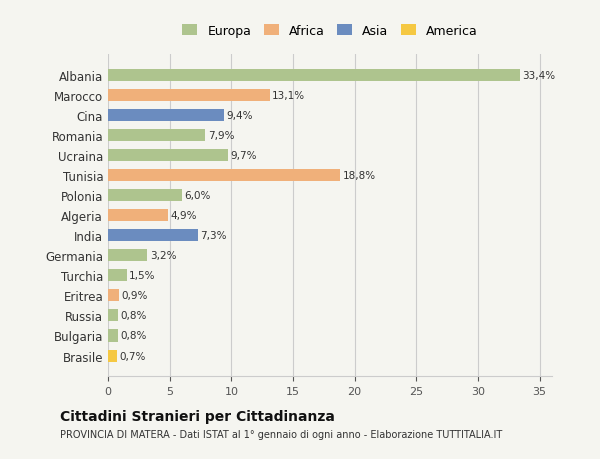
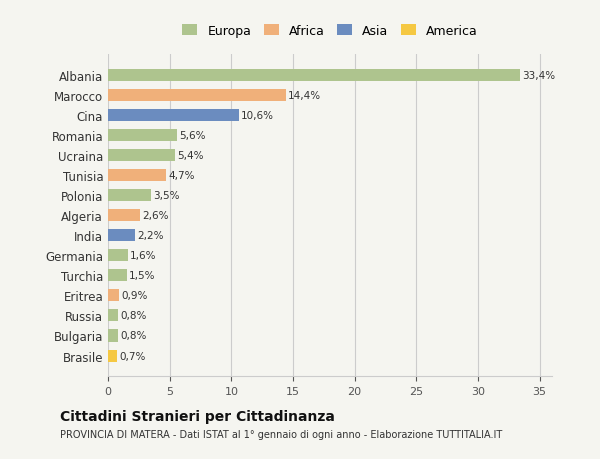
Marocco: 13,1% -> 14,4%
Cina: 9,4% -> 10,6%
Romania: 7,9% -> 5,6%
Ucraina: 9,7% -> 5,4%
Tunisia: 18,8% -> 4,7%
Polonia: 6,0% -> 3,5%
Algeria: 4,9% -> 2,6%
India: 7,3% -> 2,2%
Germania: 3,2% -> 1,6%
